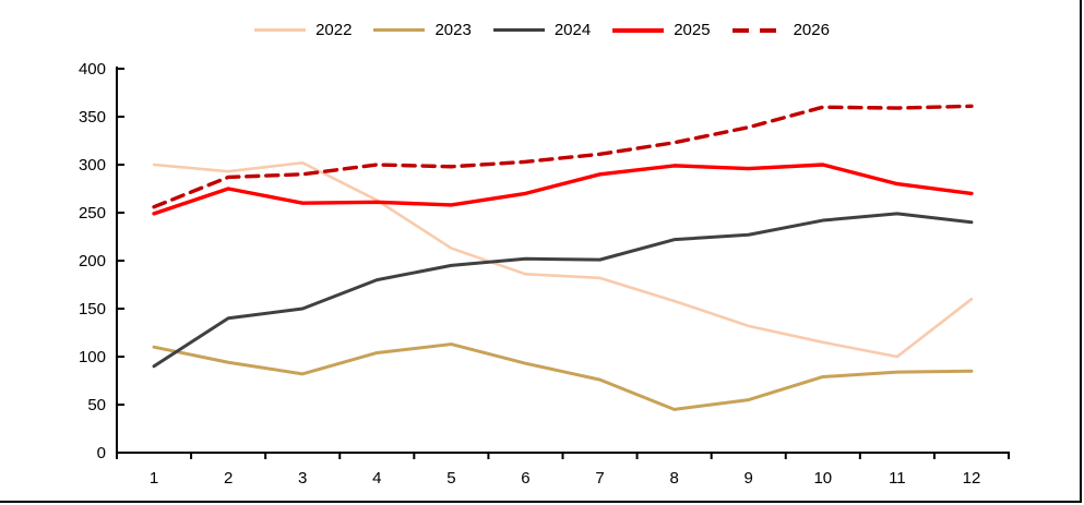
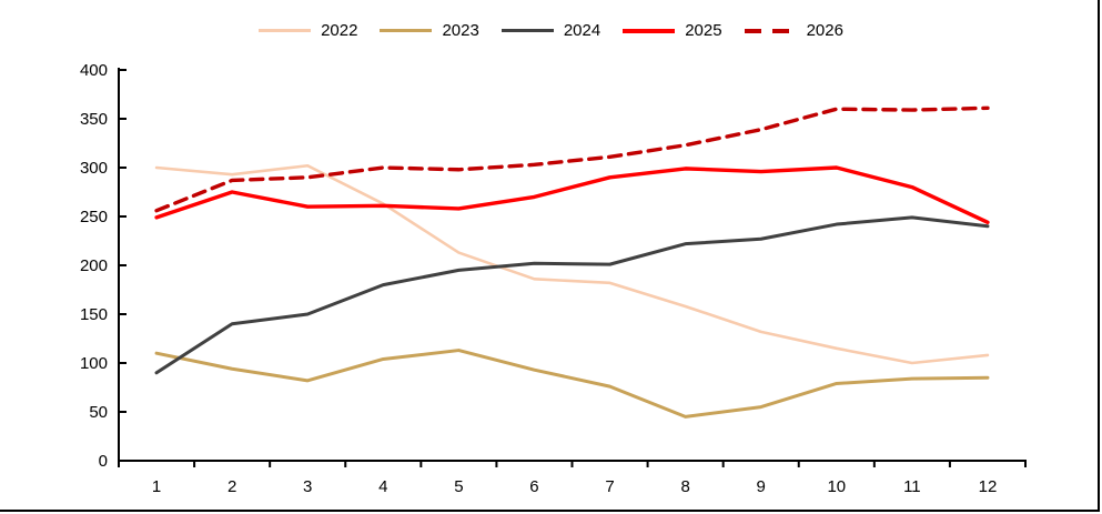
2022/12: 160 -> 110
2025/12: 270 -> 240
